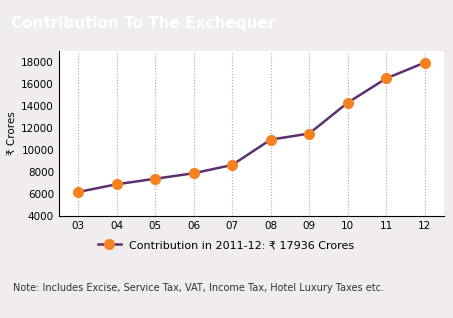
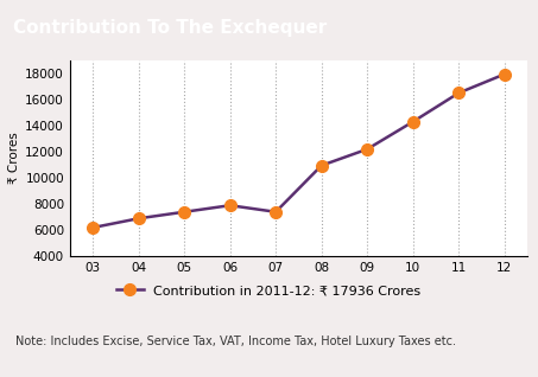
07: 8600 -> 7400
09: 11500 -> 12200
